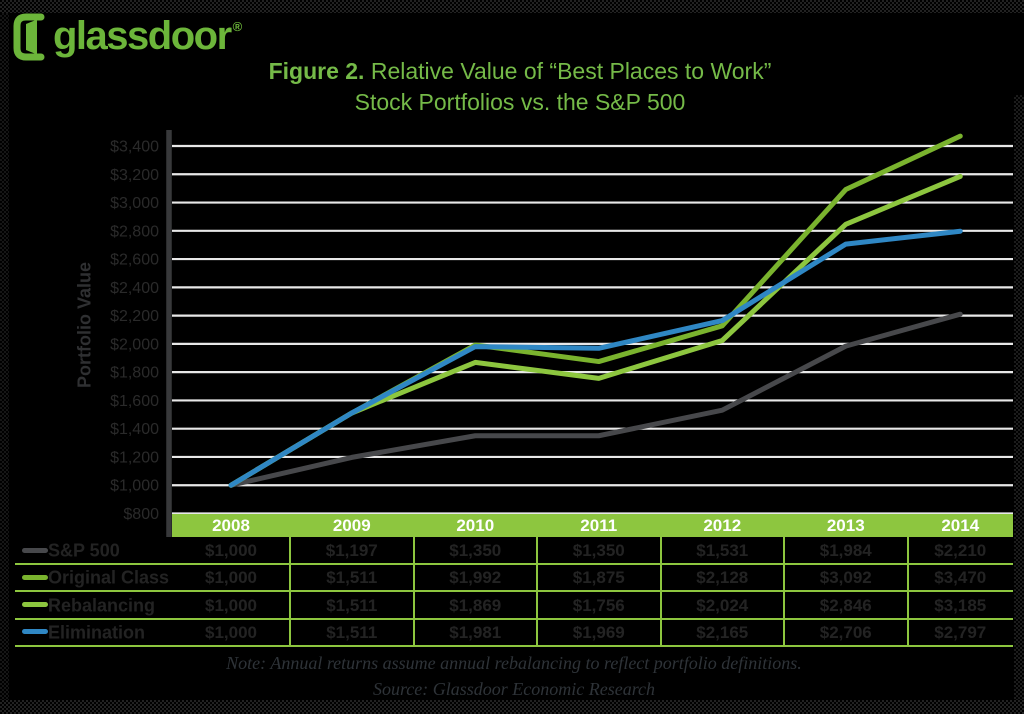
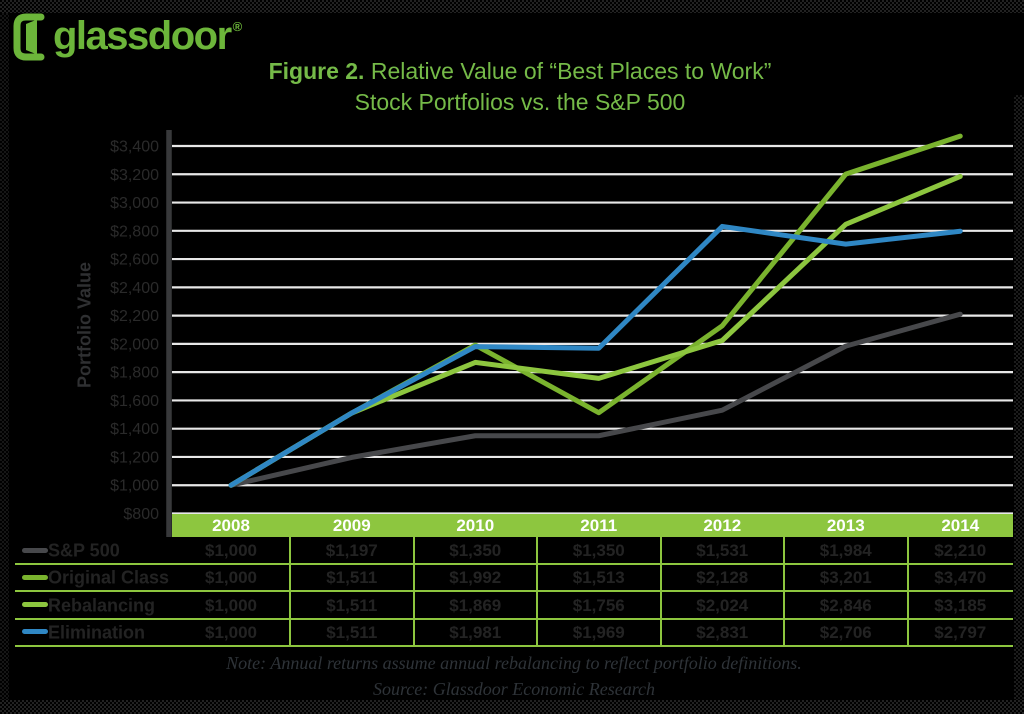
Original Class/2011: $1,875 -> $1,513
Elimination/2012: $2,165 -> $2,831
Original Class/2013: $3,092 -> $3,201
